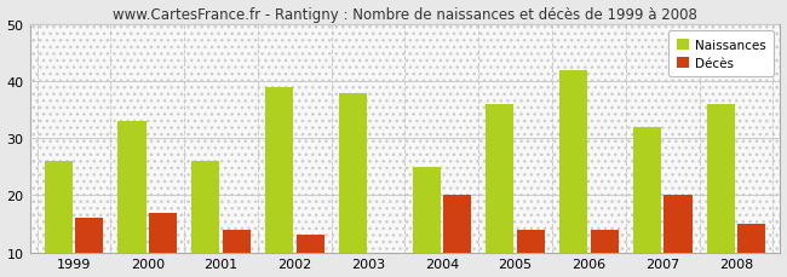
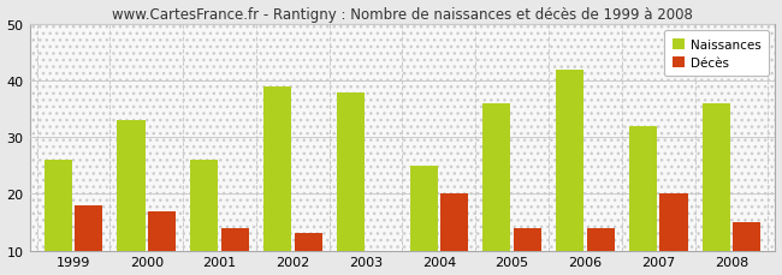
Décès/1999: 16 -> 18
